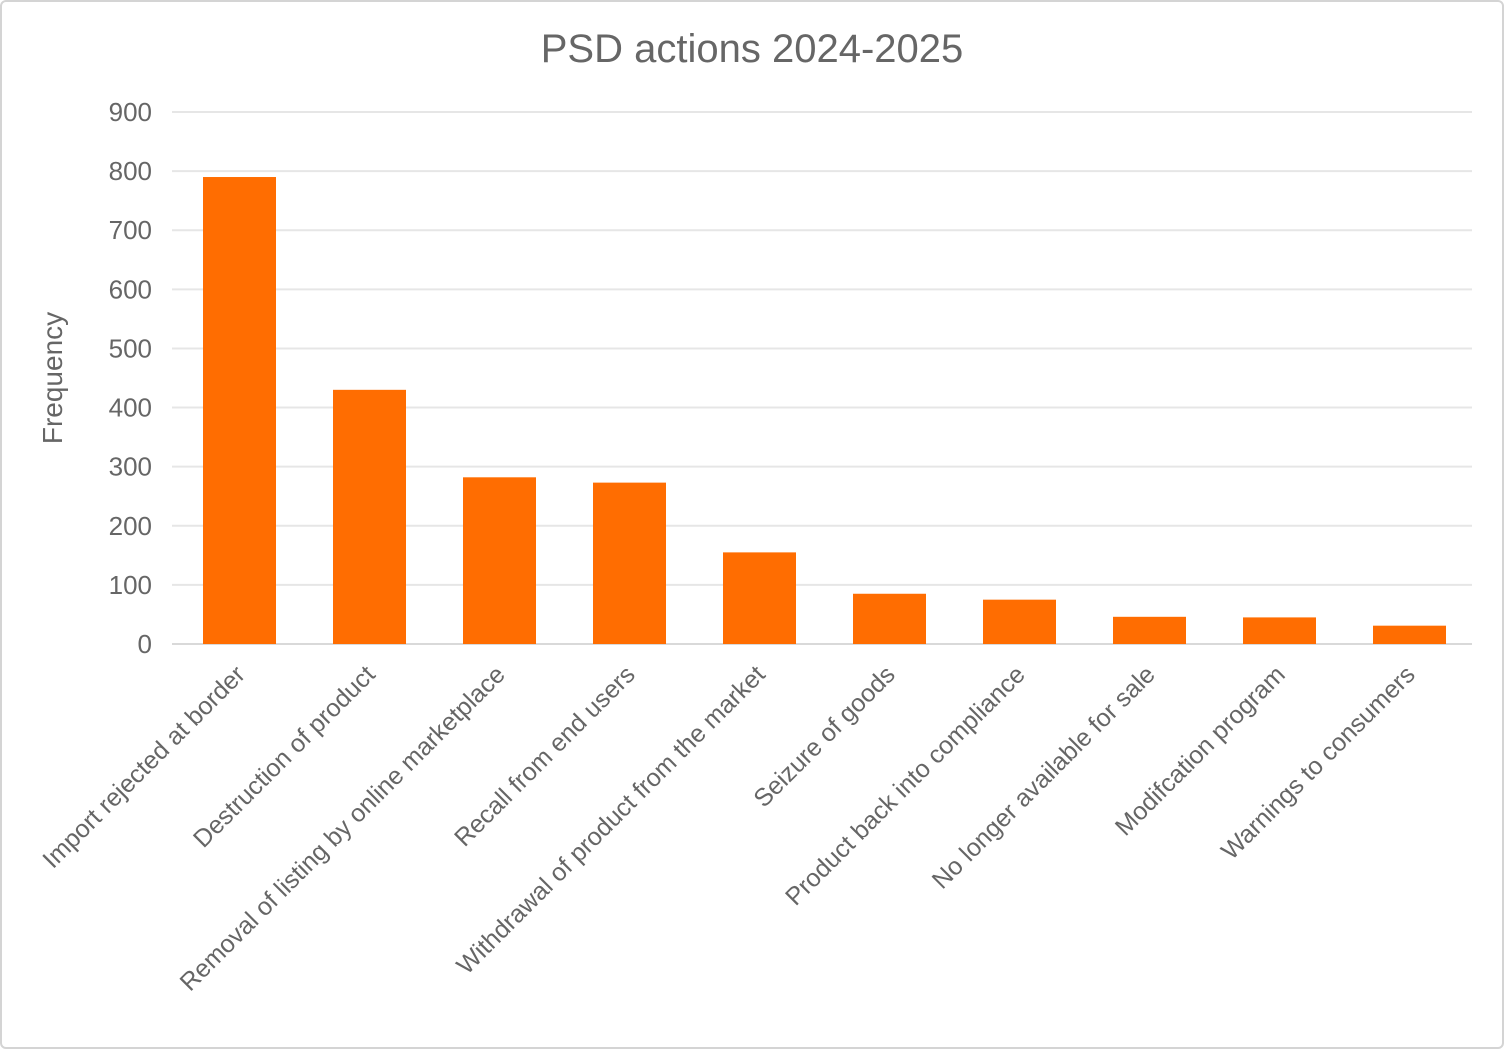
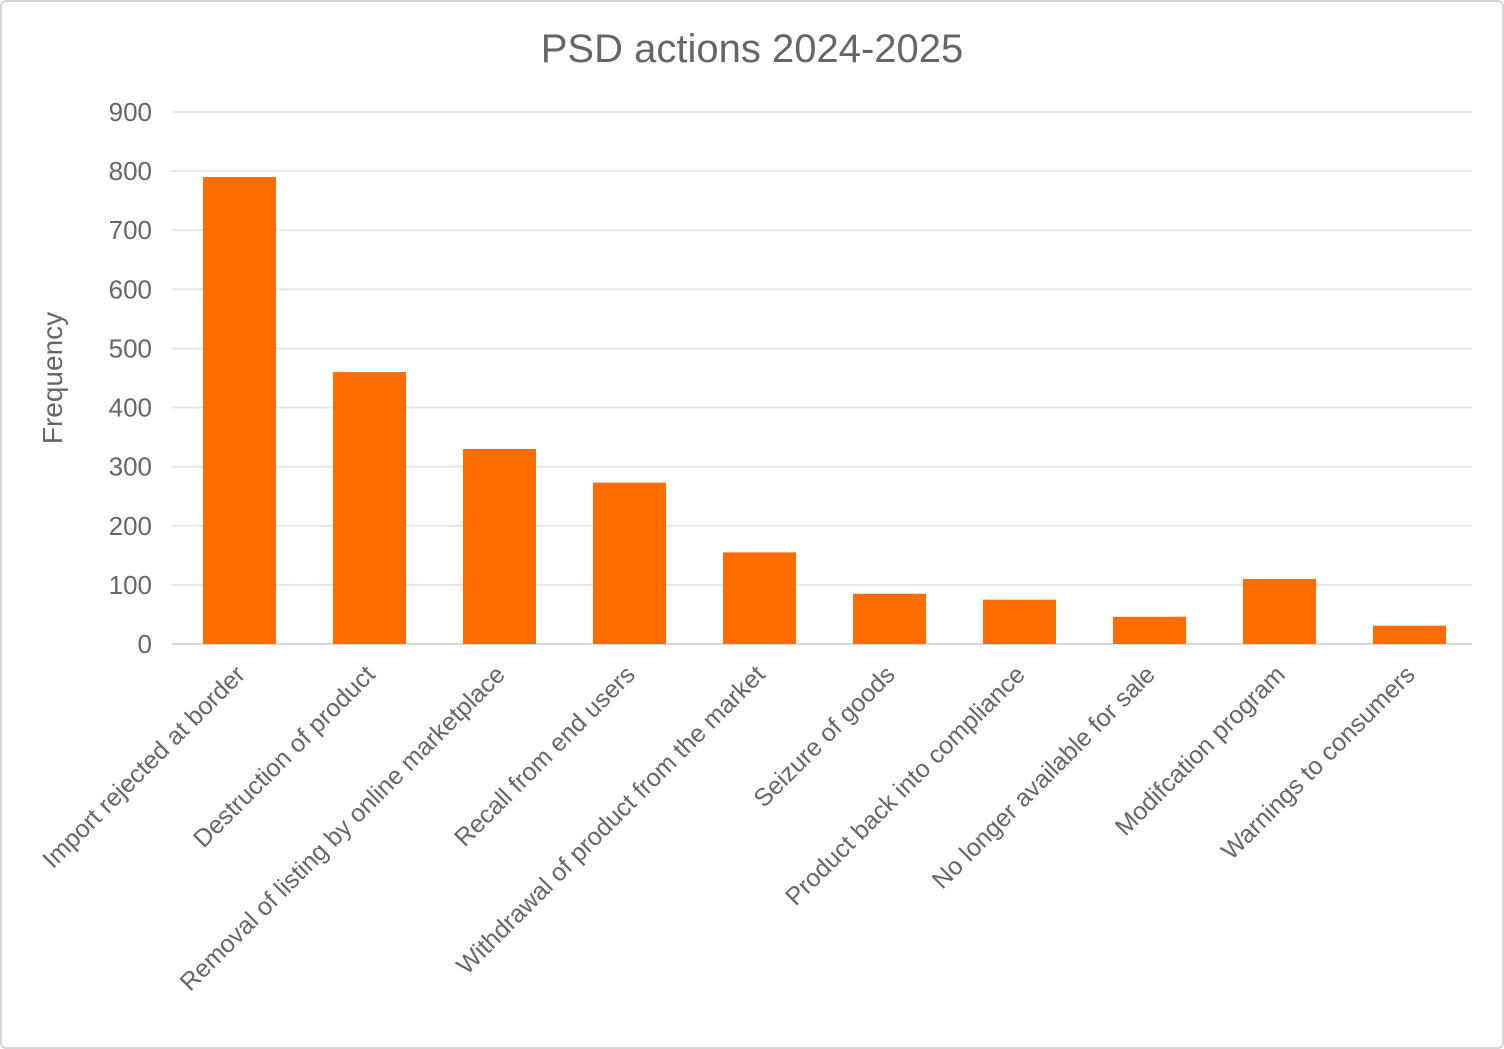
Destruction of product: 430 -> 460
Removal of listing by online marketplace: 280 -> 330
Modifcation program: 40 -> 110
